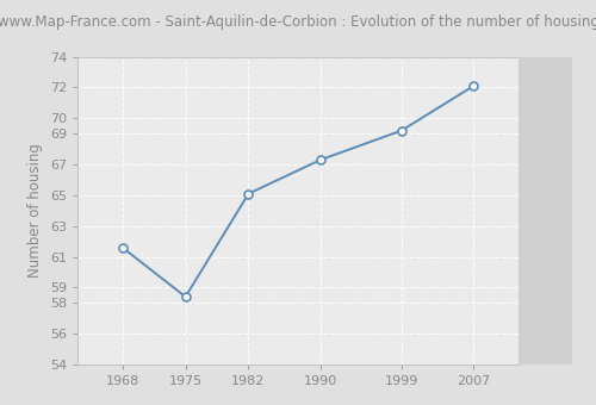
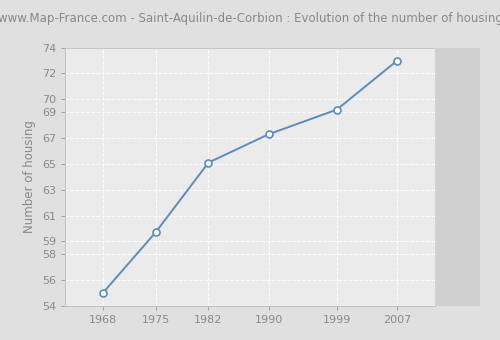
1968: 61.6 -> 55.0
1975: 58.4 -> 59.7
2007: 72.1 -> 73.0
